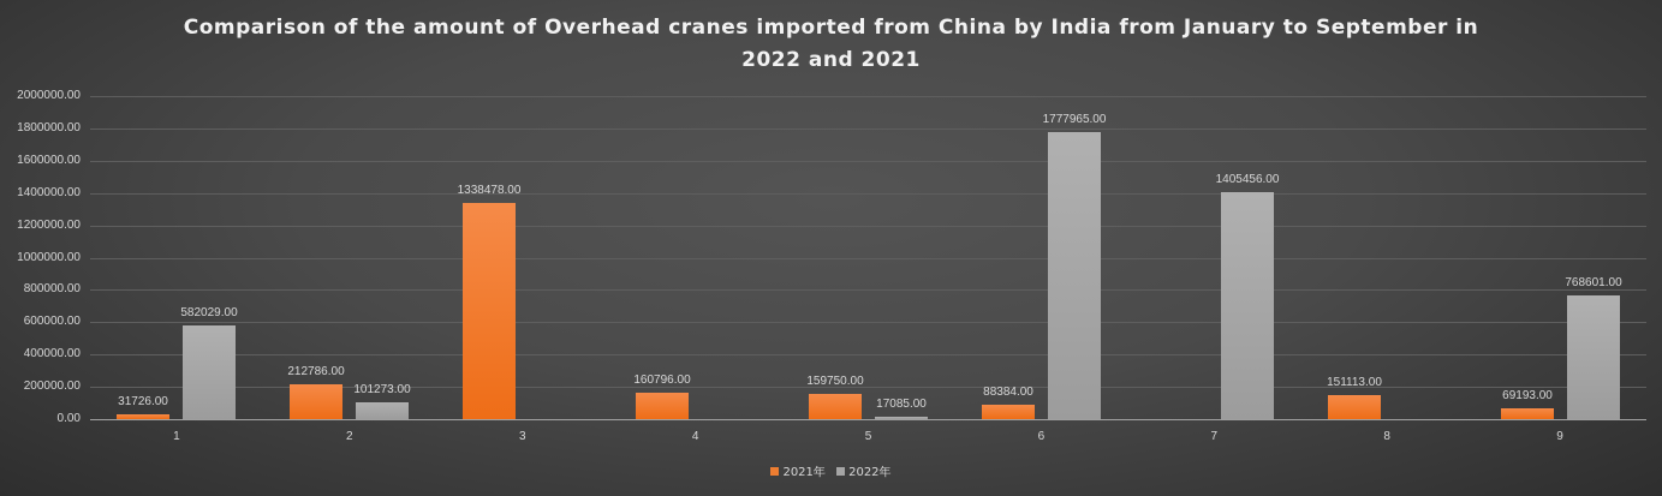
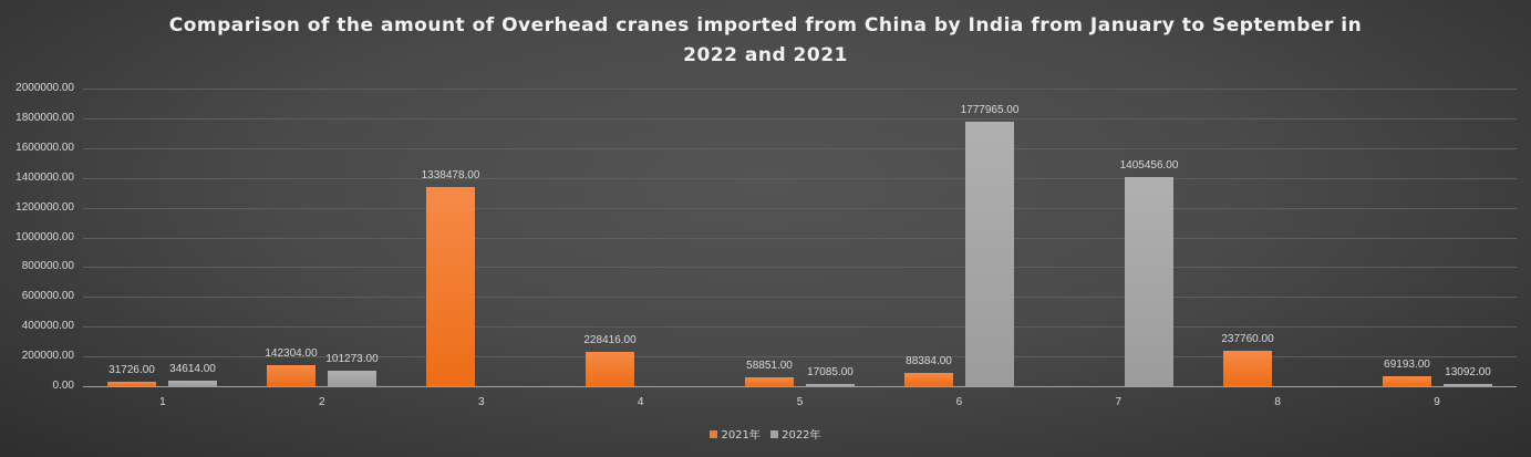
2022年/1: 582029.00 -> 34614.00
2021年/2: 212786.00 -> 142304.00
2021年/4: 160796.00 -> 228416.00
2021年/5: 159750.00 -> 58851.00
2021年/8: 151113.00 -> 237760.00
2022年/9: 768601.00 -> 13092.00
